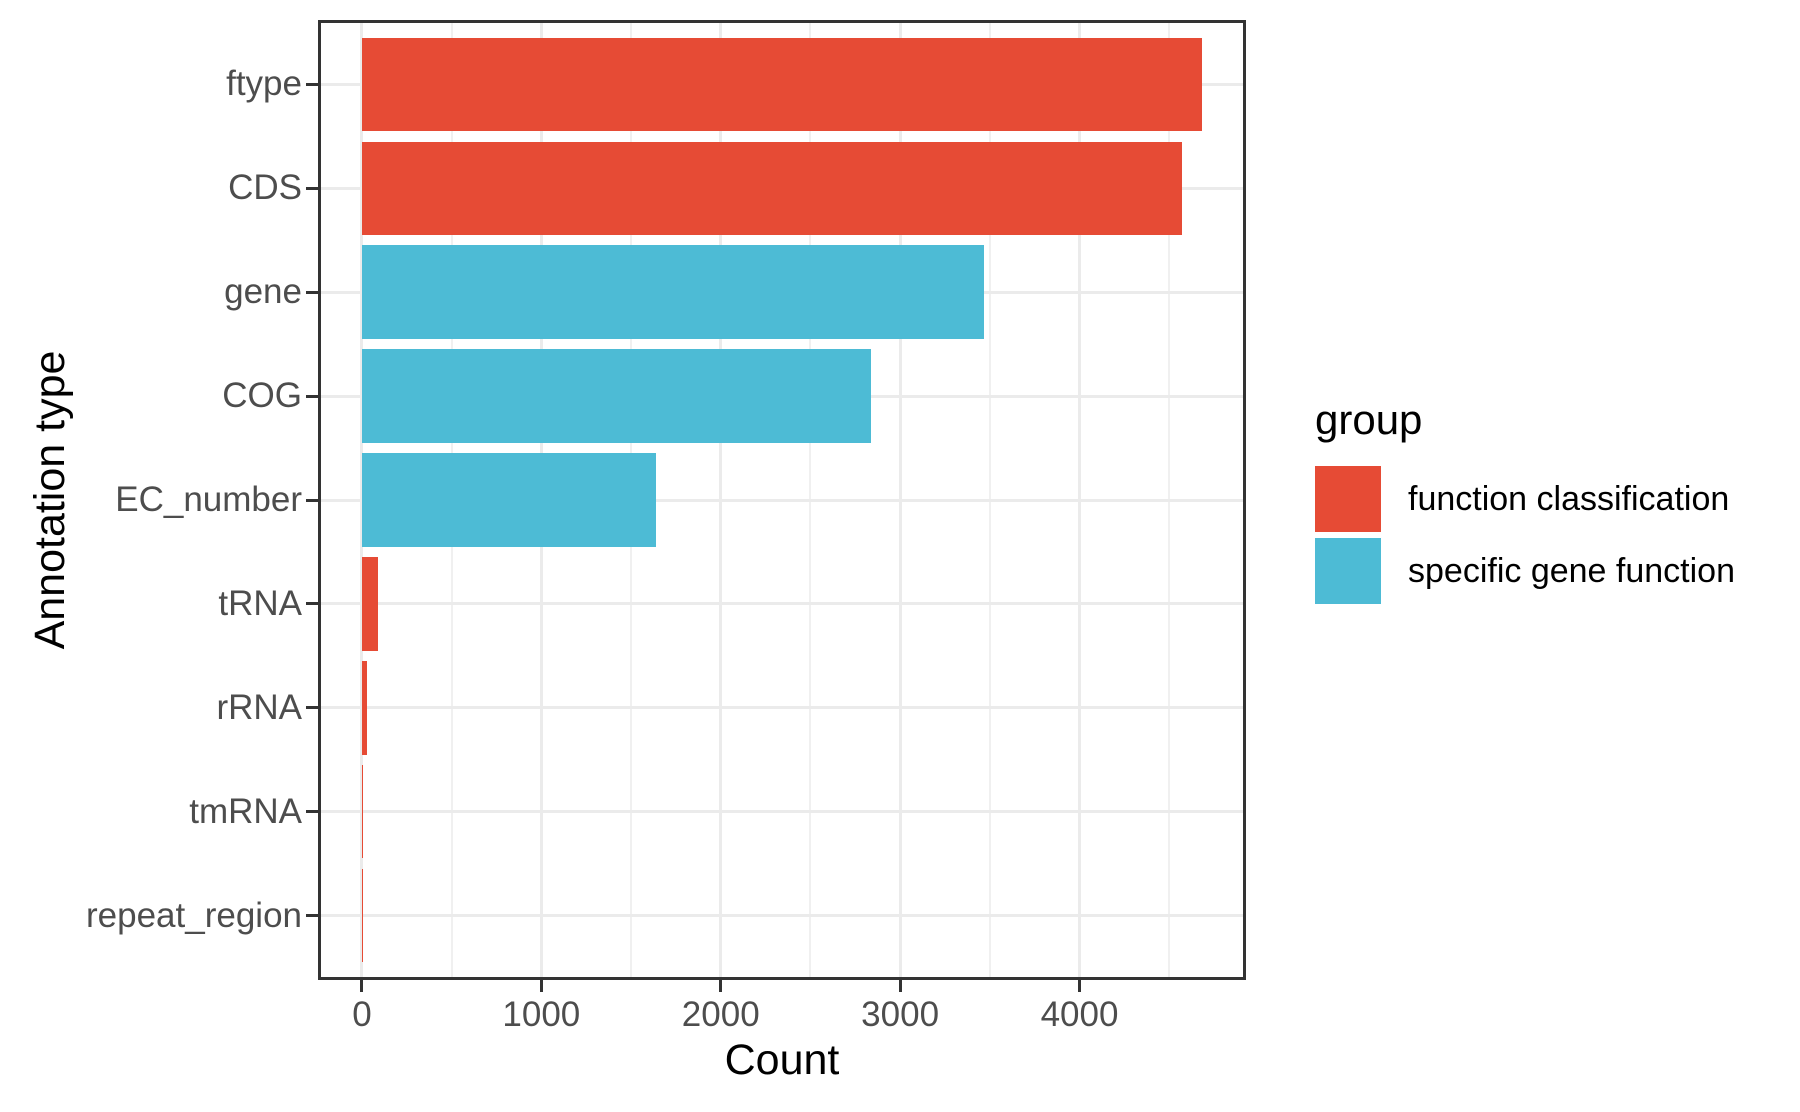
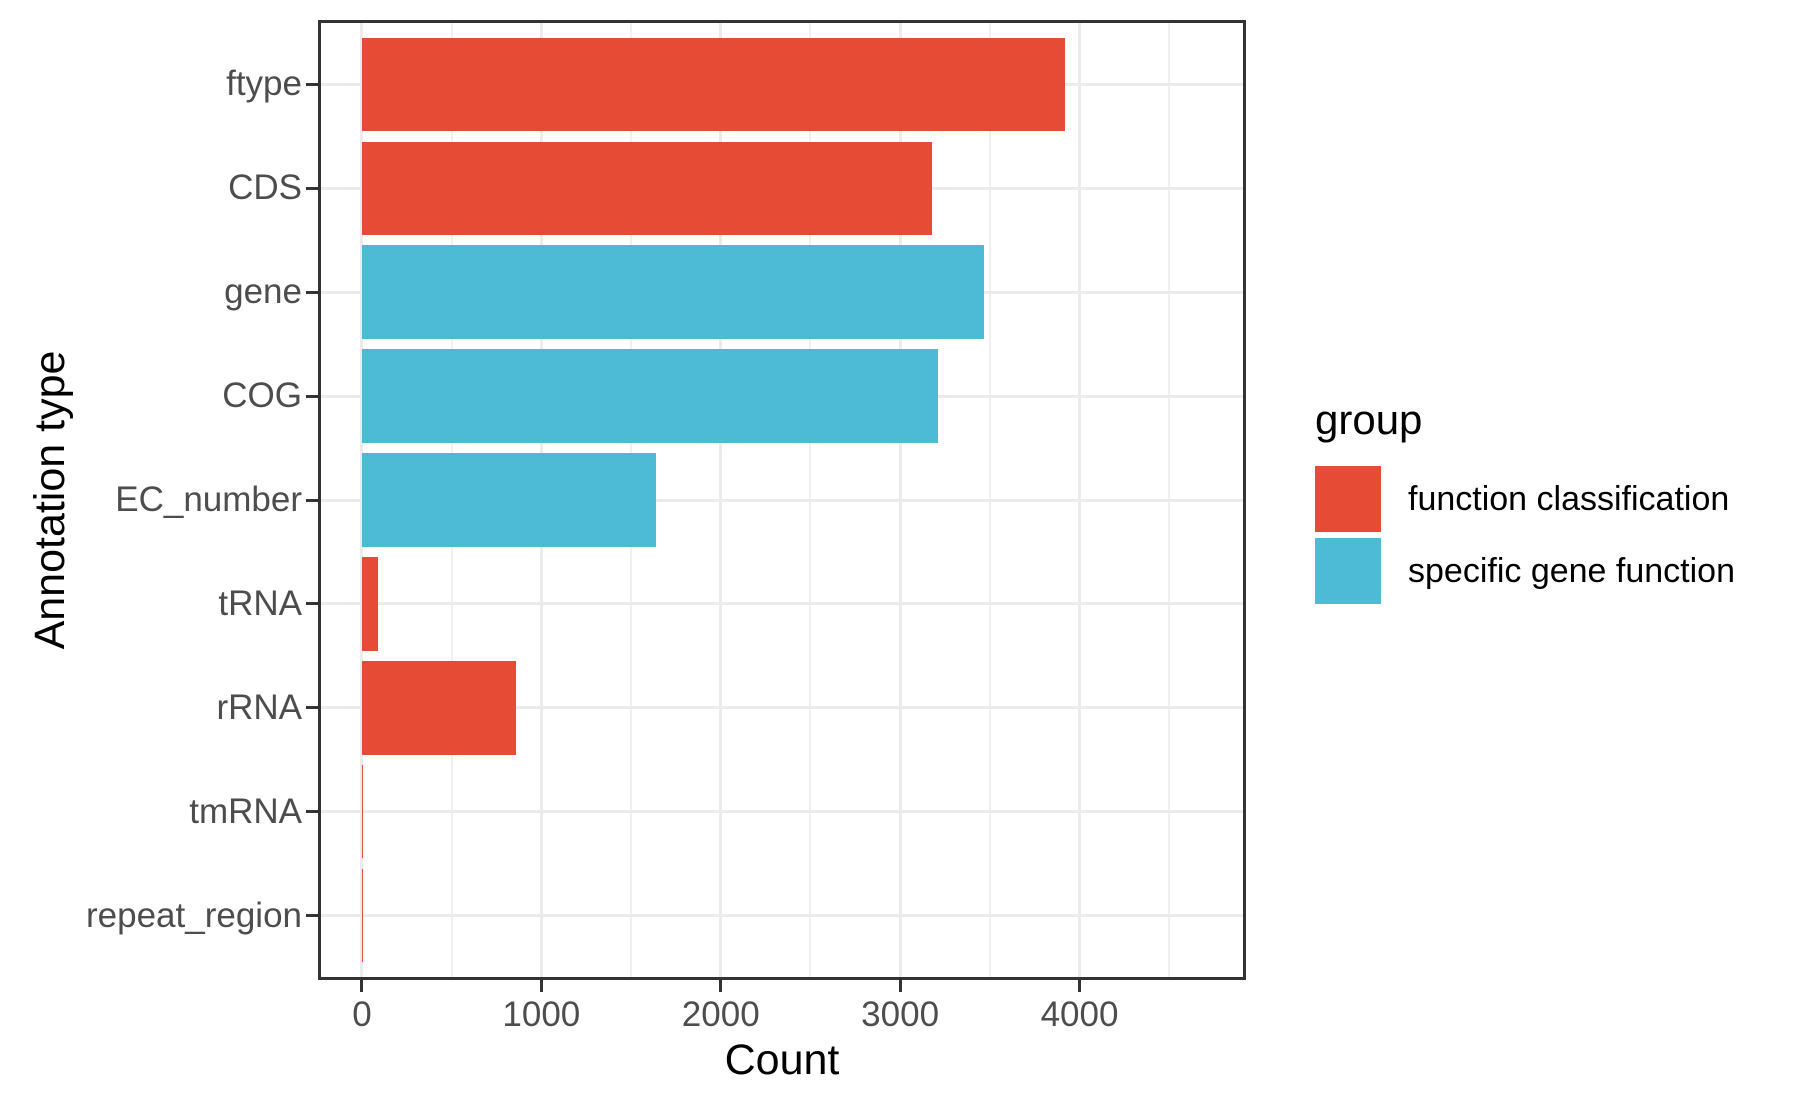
ftype: 4680 -> 3920
CDS: 4570 -> 3180
COG: 2840 -> 3210
rRNA: 30 -> 860
